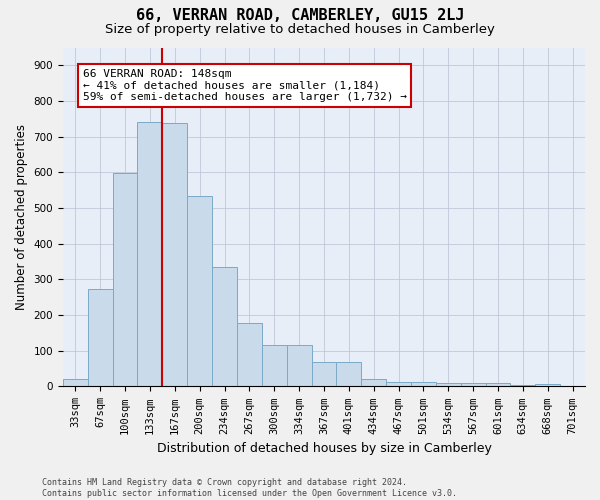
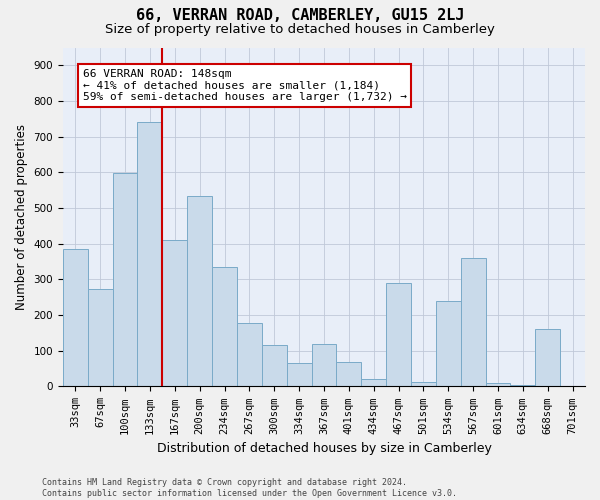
33sqm: 22 -> 385
167sqm: 737 -> 410
334sqm: 115 -> 65
367sqm: 68 -> 120
467sqm: 13 -> 290
534sqm: 10 -> 240
567sqm: 10 -> 360
668sqm: 8 -> 160
